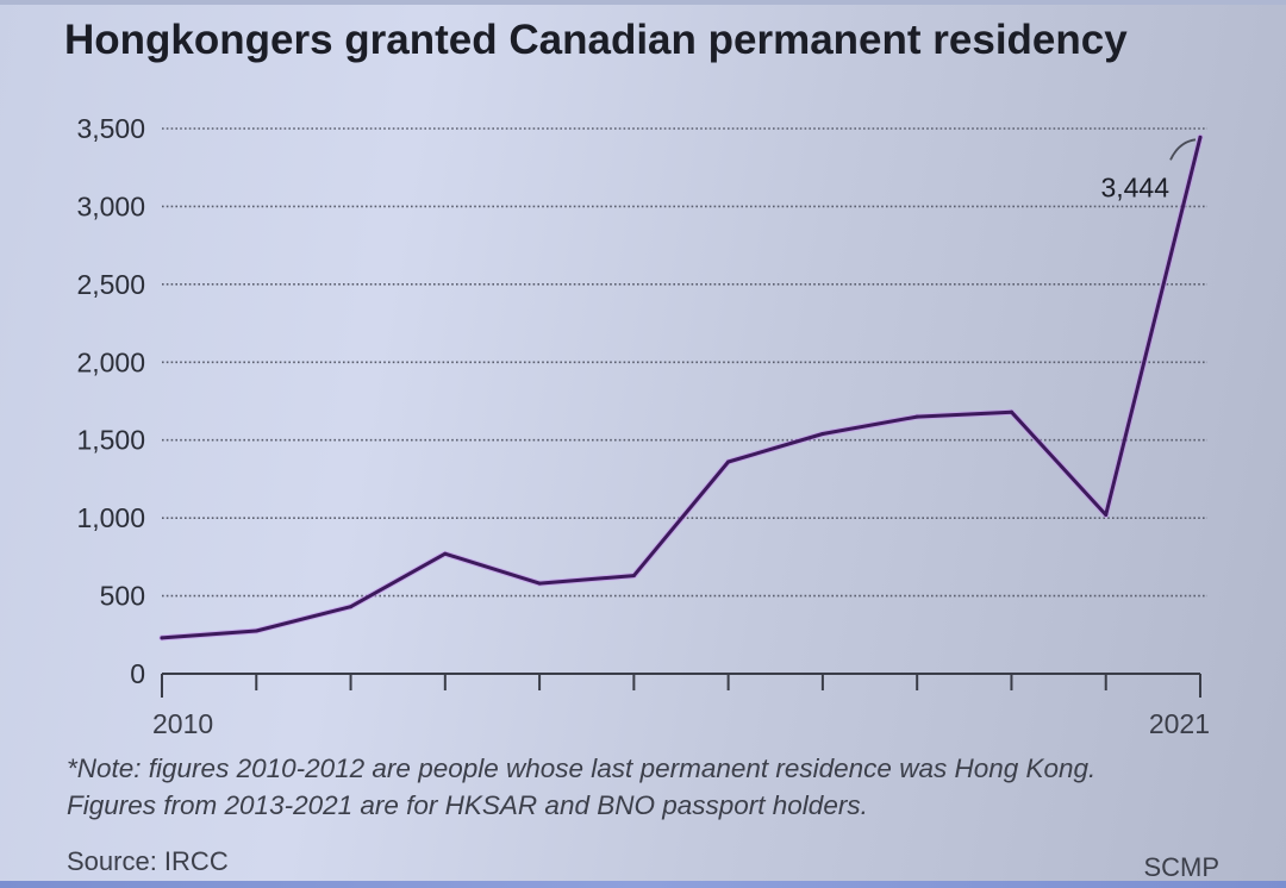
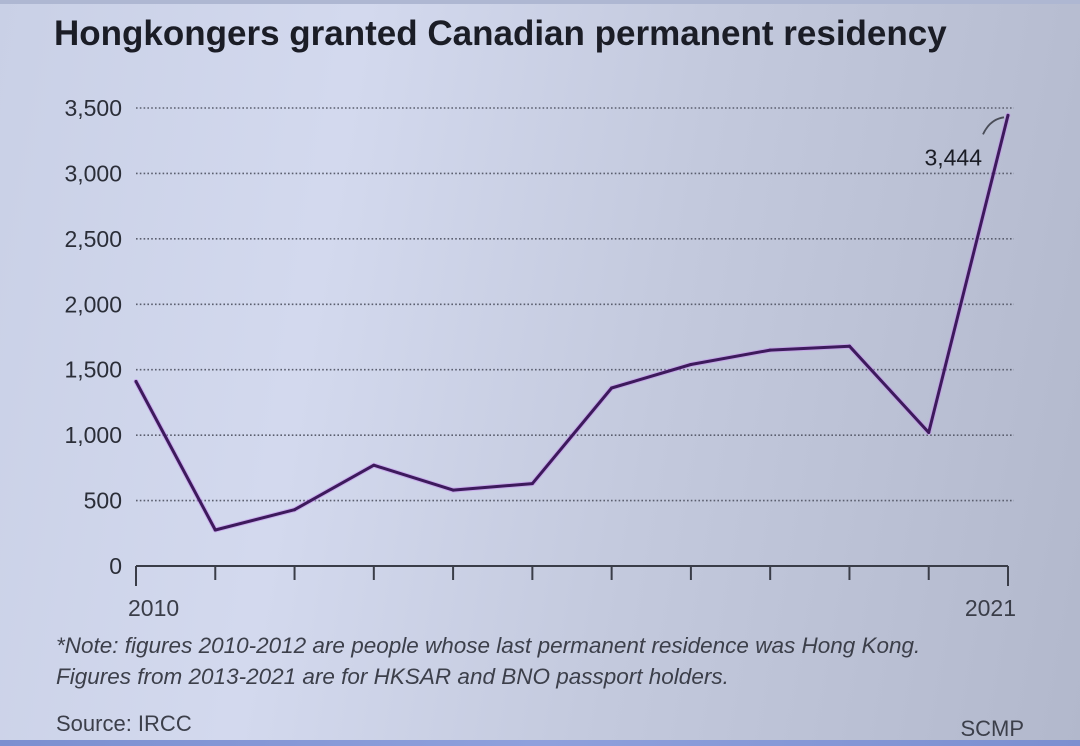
2010: 230 -> 1410
